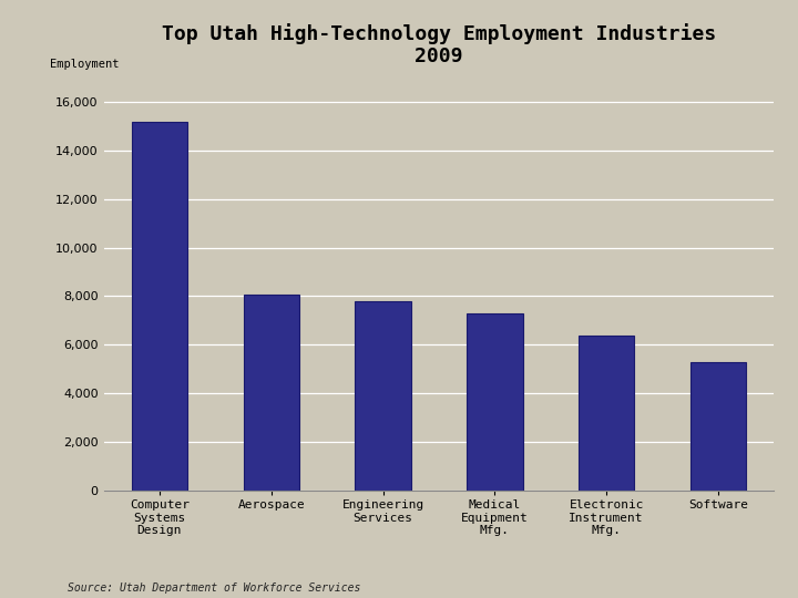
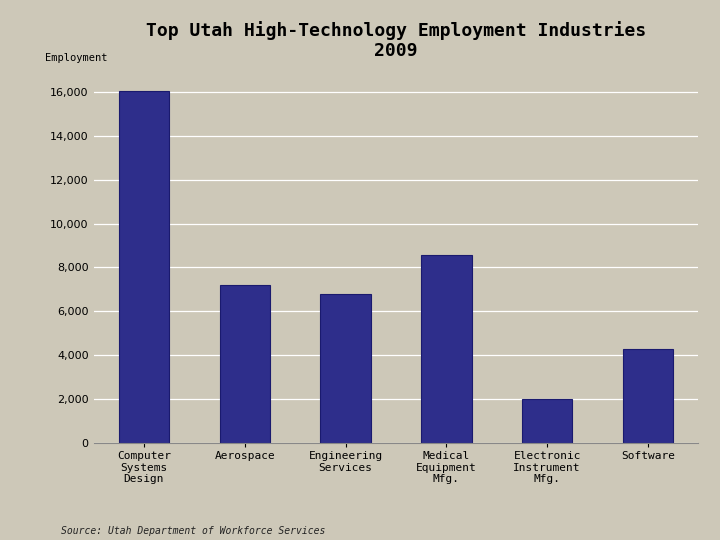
Computer Systems Design: 15,200 -> 16,050
Aerospace: 8,050 -> 7,200
Engineering Services: 7,800 -> 6,800
Medical Equipment Mfg.: 7,300 -> 8,550
Electronic Instrument Mfg.: 6,400 -> 2,000
Software: 5,300 -> 4,300
